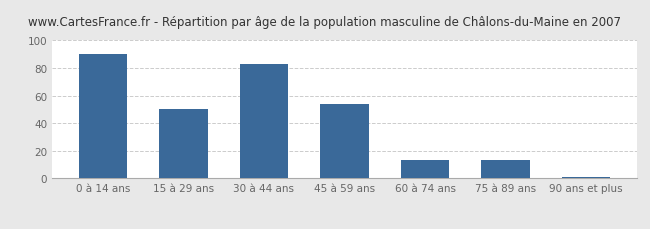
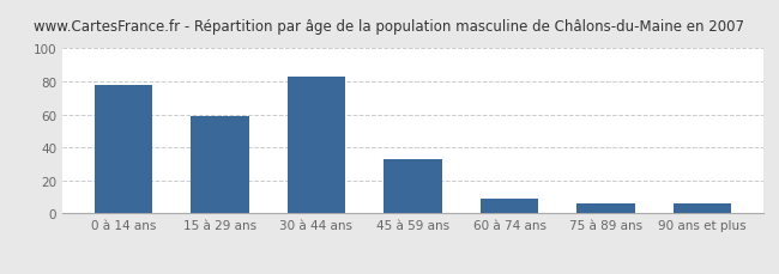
0 à 14 ans: 90 -> 78
15 à 29 ans: 50 -> 59
45 à 59 ans: 54 -> 33
60 à 74 ans: 13 -> 9
75 à 89 ans: 13 -> 6
90 ans et plus: 1 -> 6
